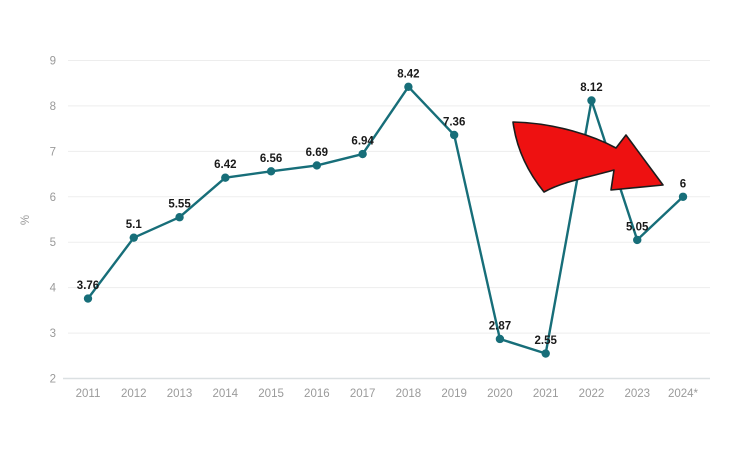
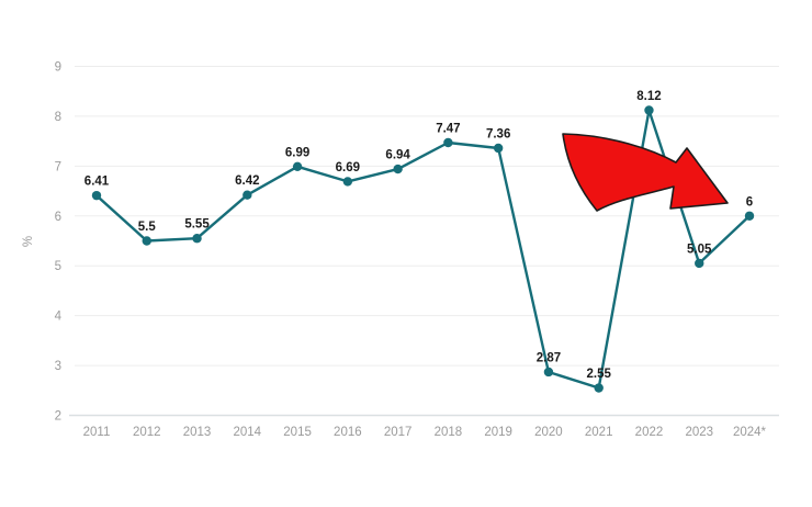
2011: 3.76 -> 6.41
2012: 5.1 -> 5.5
2015: 6.56 -> 6.99
2018: 8.42 -> 7.47
